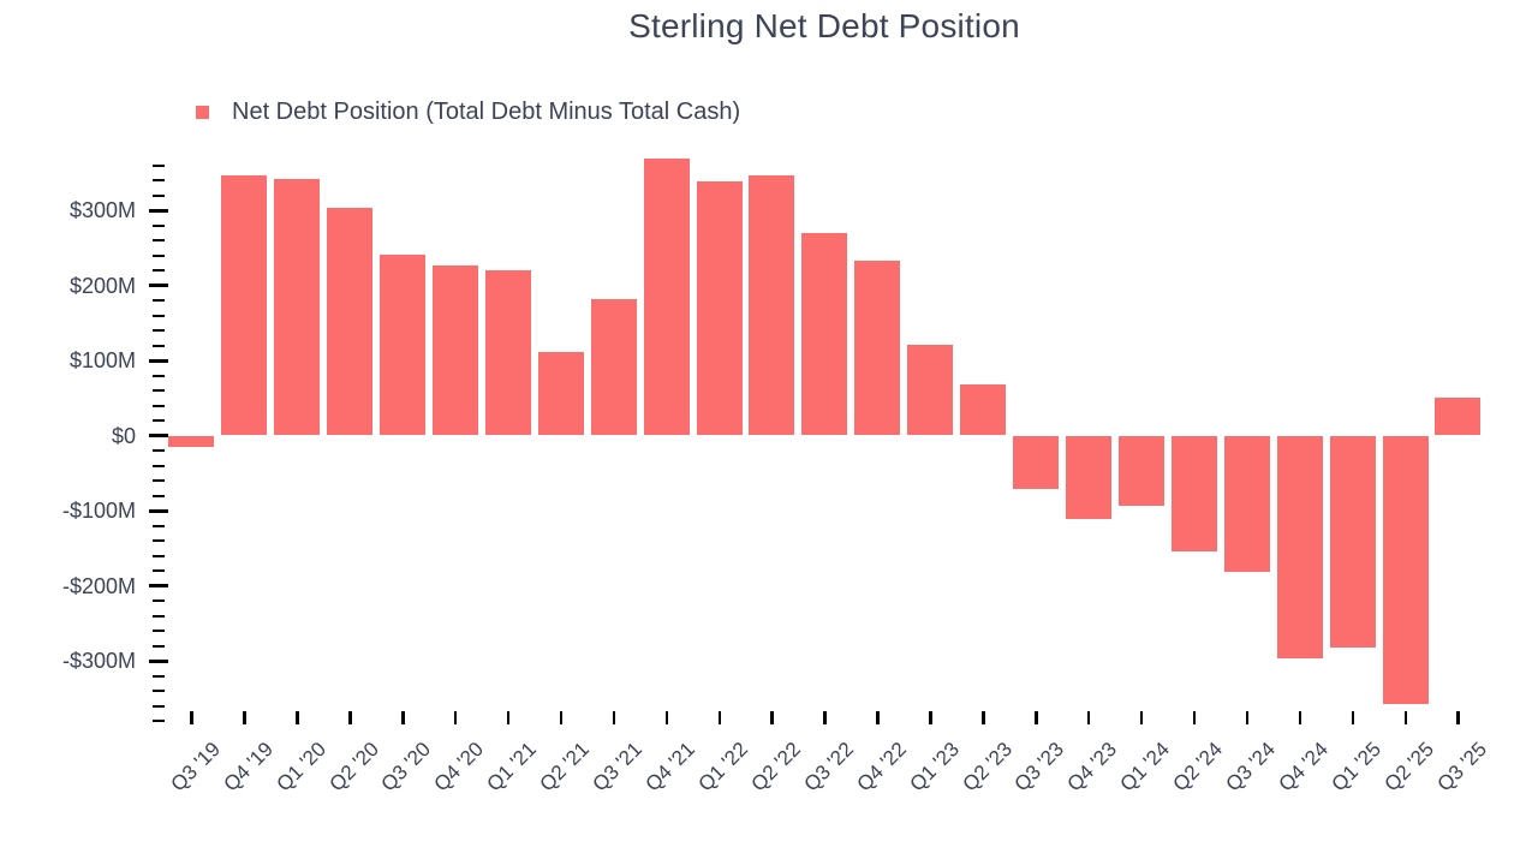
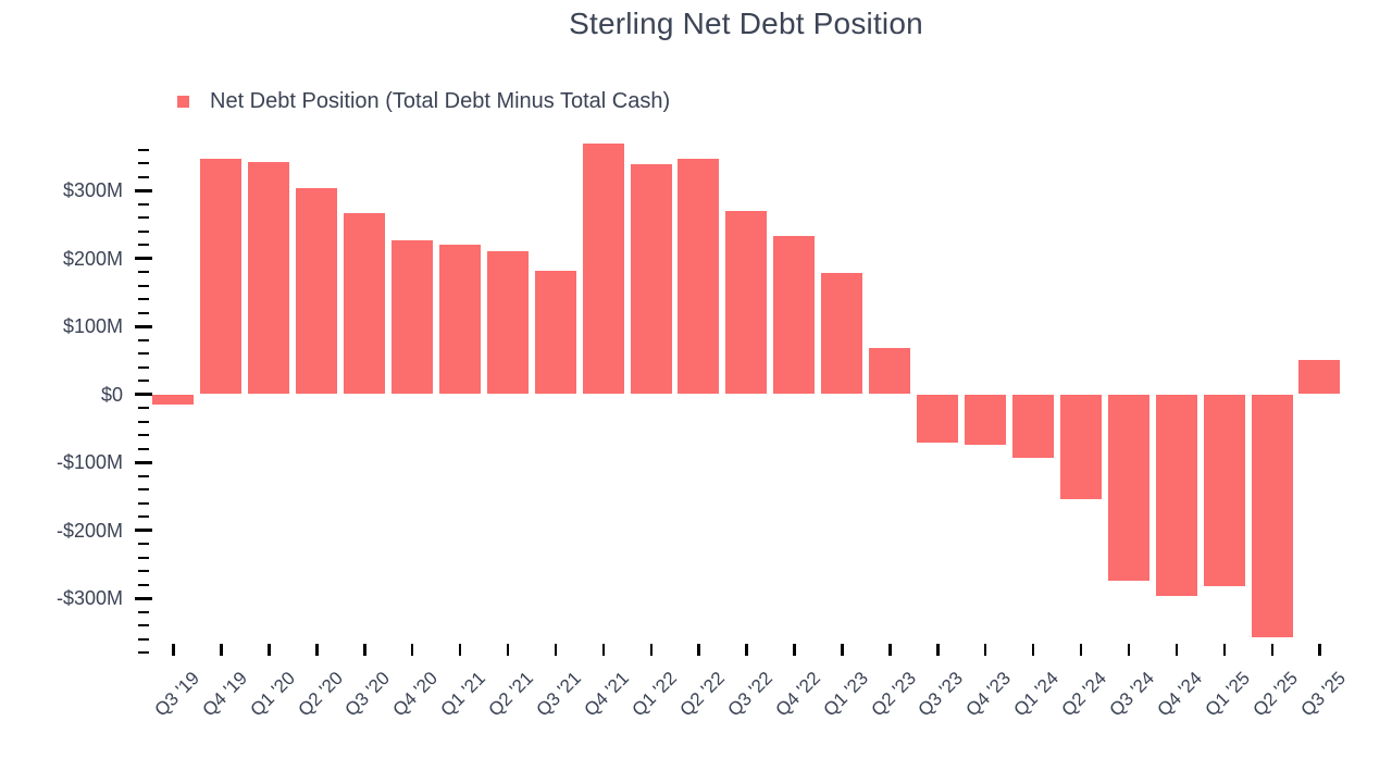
Q3 '20: $240M -> $260M
Q2 '21: $110M -> $210M
Q1 '23: $120M -> $180M
Q4 '23: -$110M -> -$70M
Q3 '24: -$180M -> -$270M
